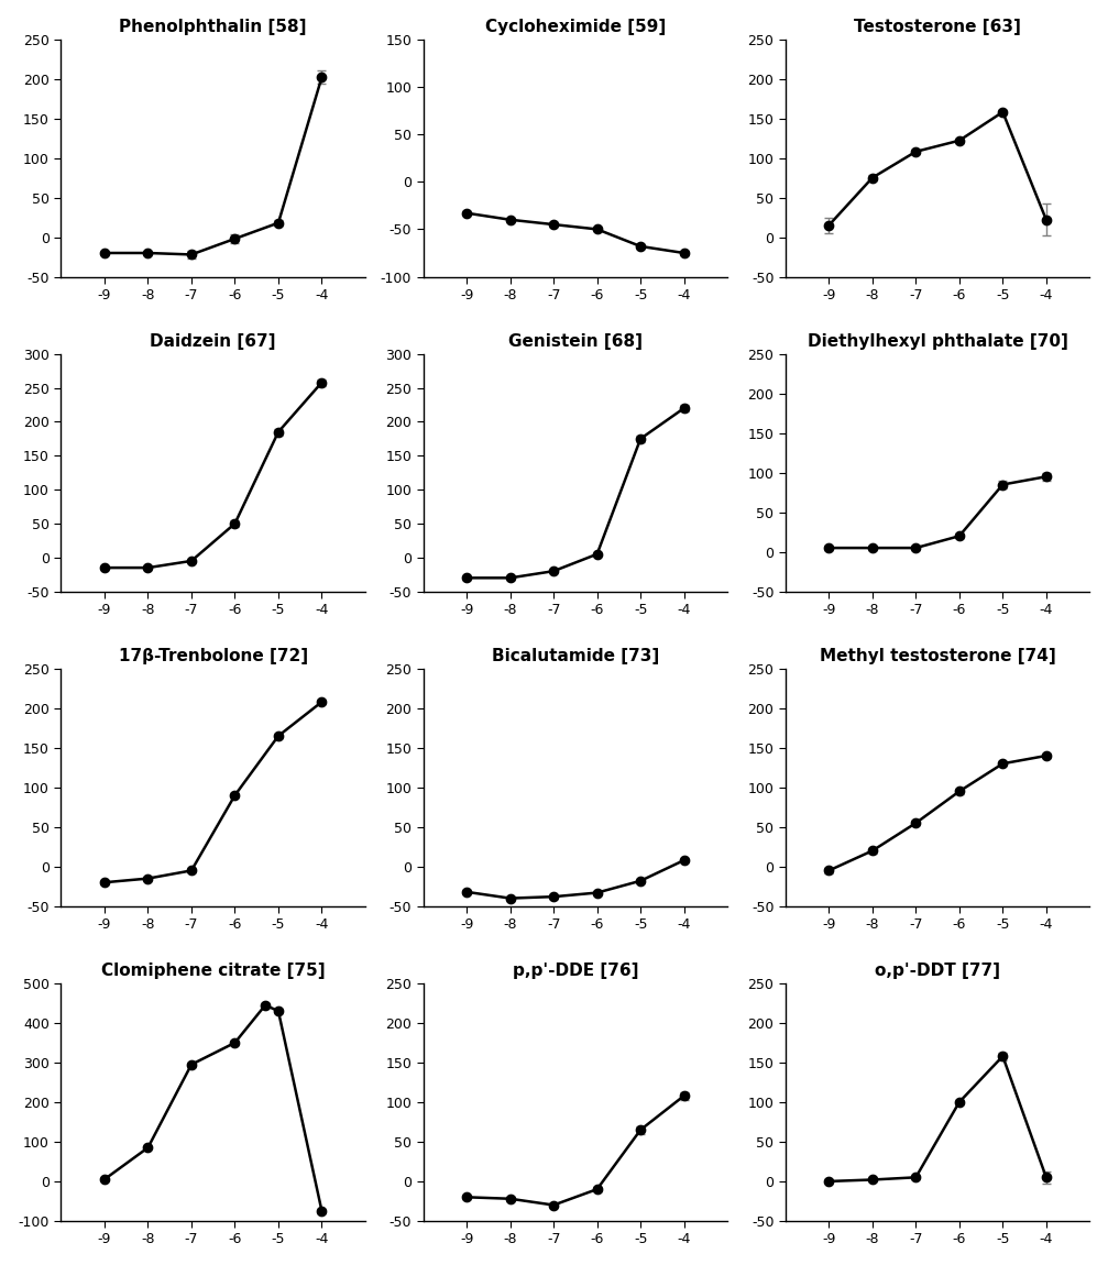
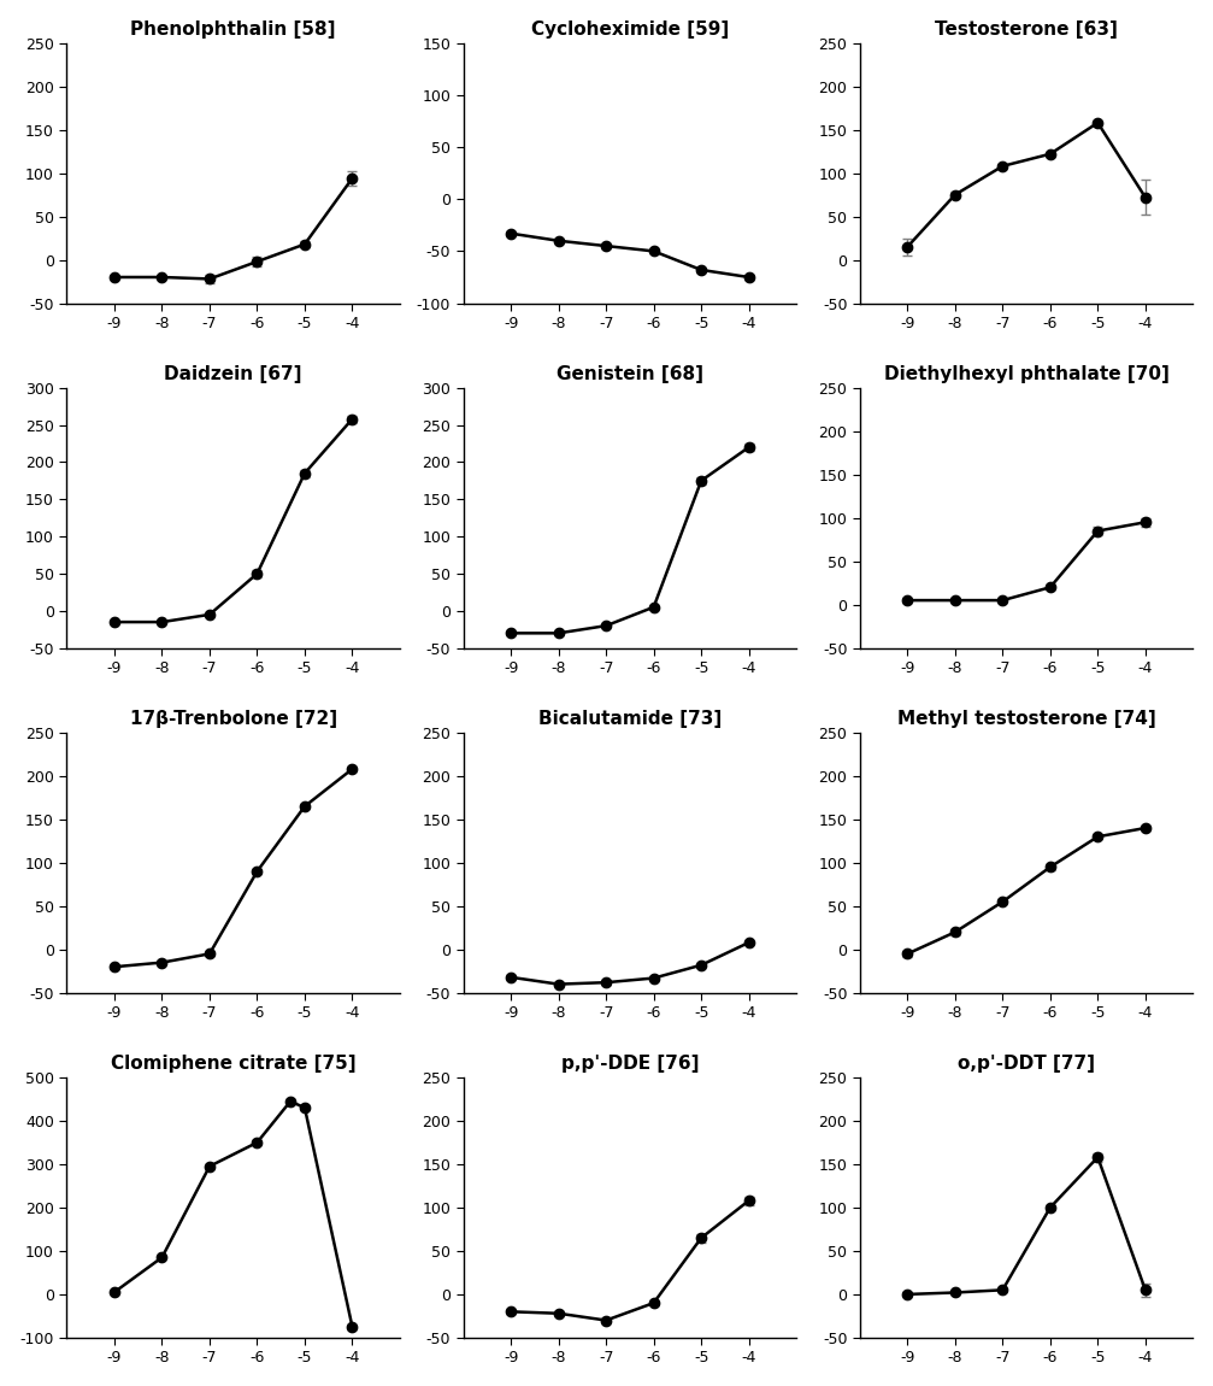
Phenolphthalin [58]/-4: 202 -> 94
Testosterone [63]/-4: 22 -> 72
